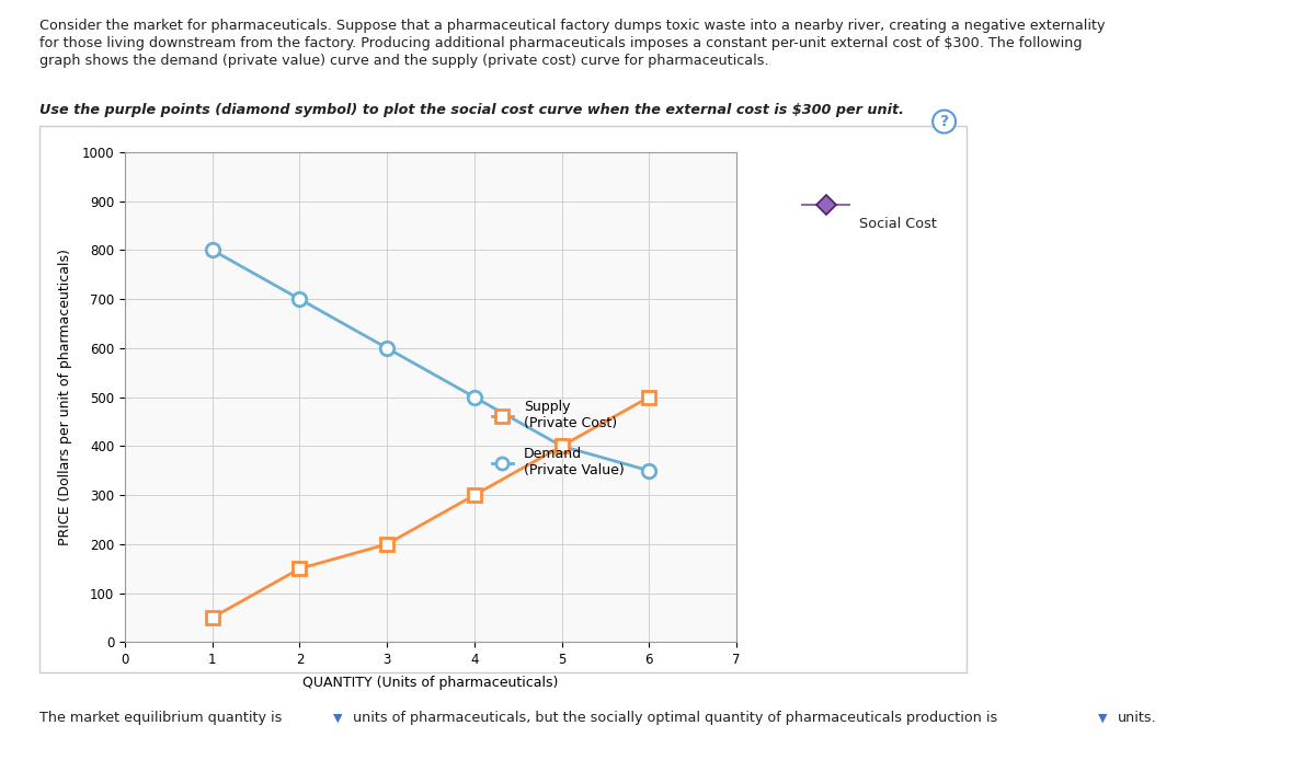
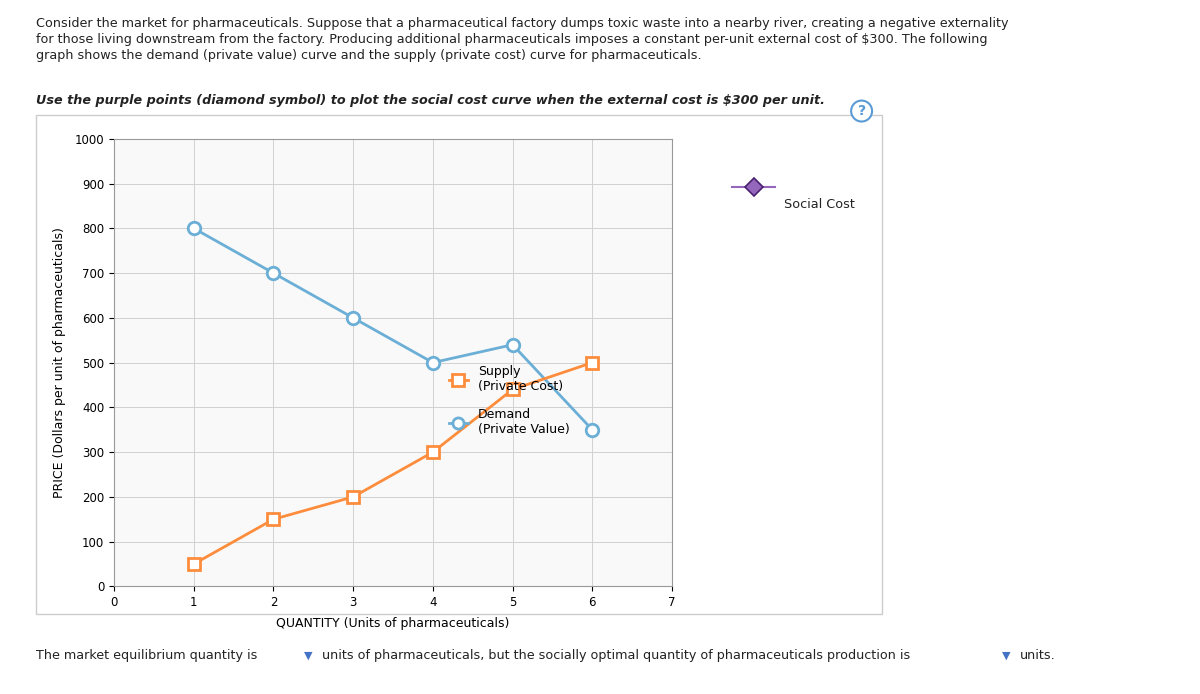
Demand (Private Value)/5: 400 -> 540
Supply (Private Cost)/5: 400 -> 440
